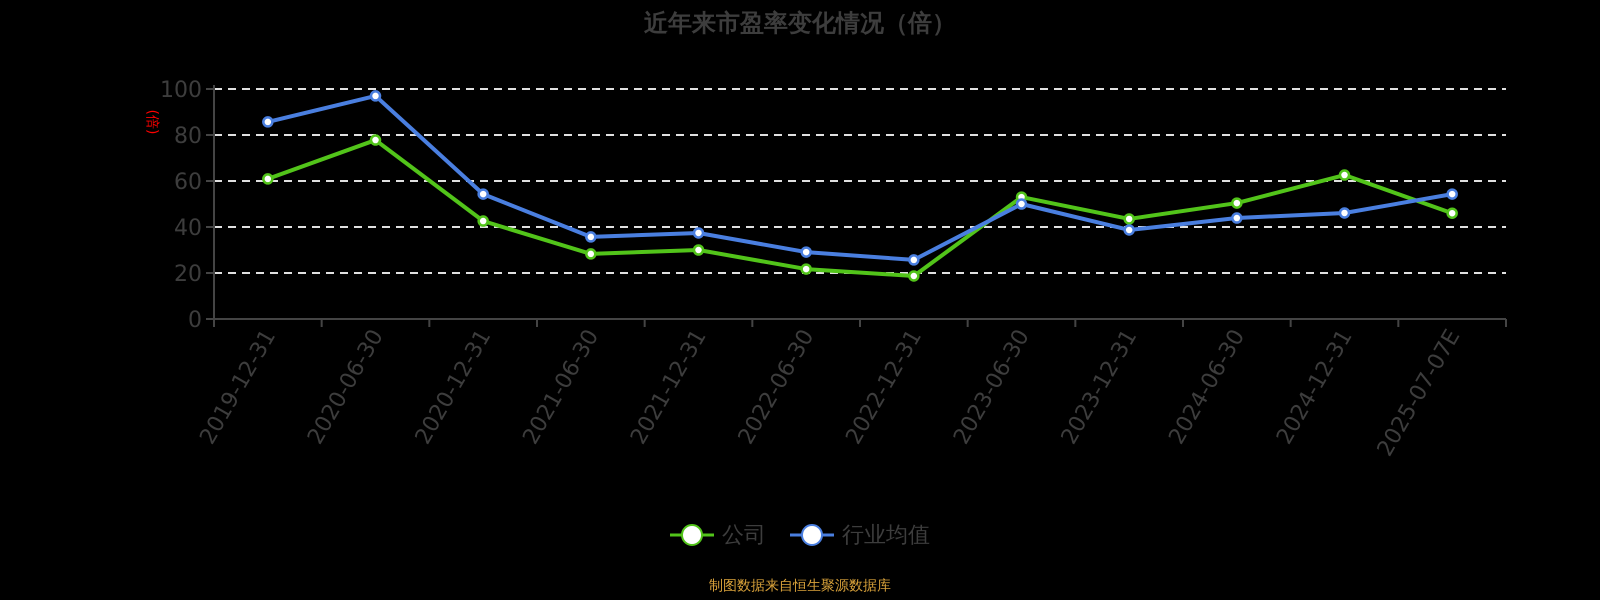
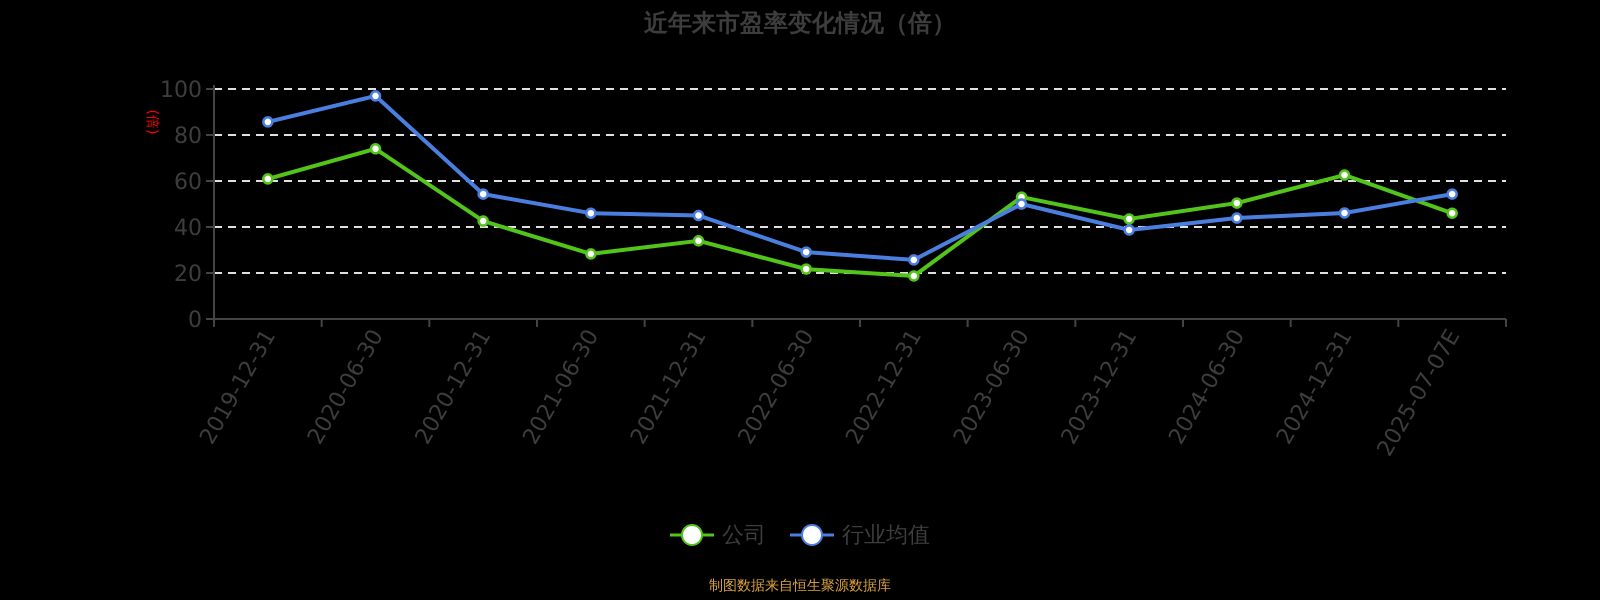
公司/2020-06-30: 78 -> 74
行业均值/2021-06-30: 36 -> 46
公司/2021-12-31: 30 -> 34
行业均值/2021-12-31: 37 -> 45
